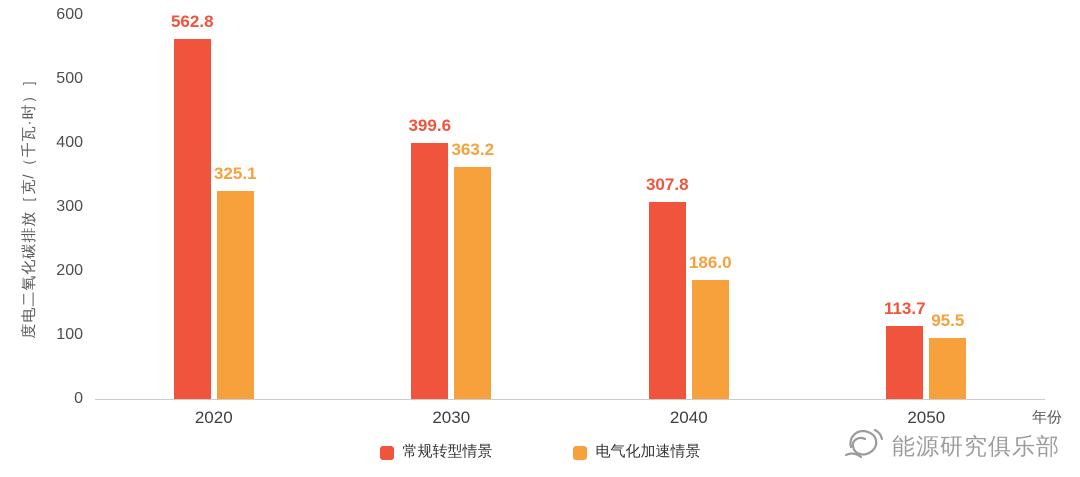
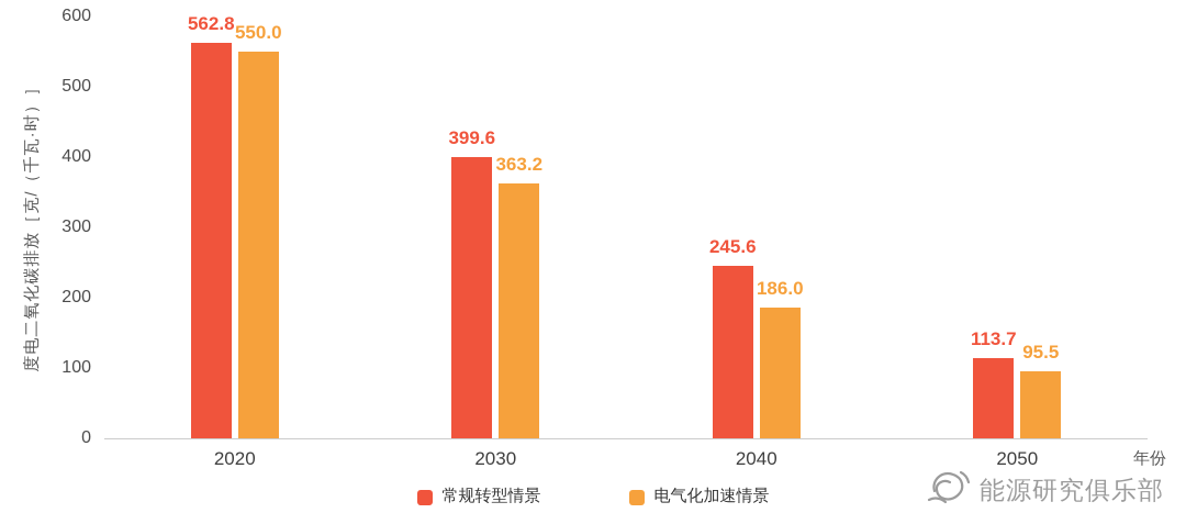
电气化加速情景/2020: 325.1 -> 550.0
常规转型情景/2040: 307.8 -> 245.6
